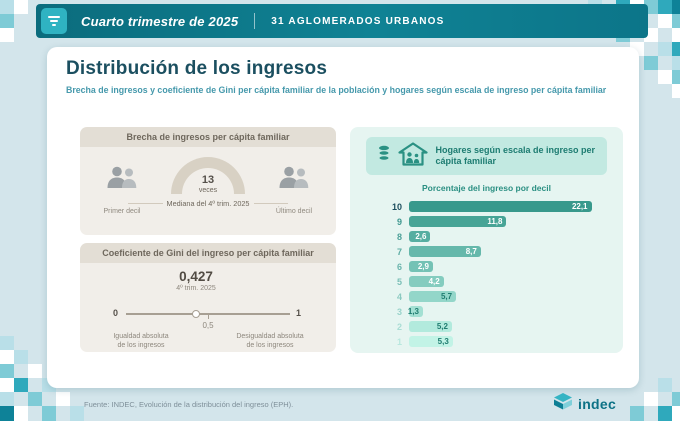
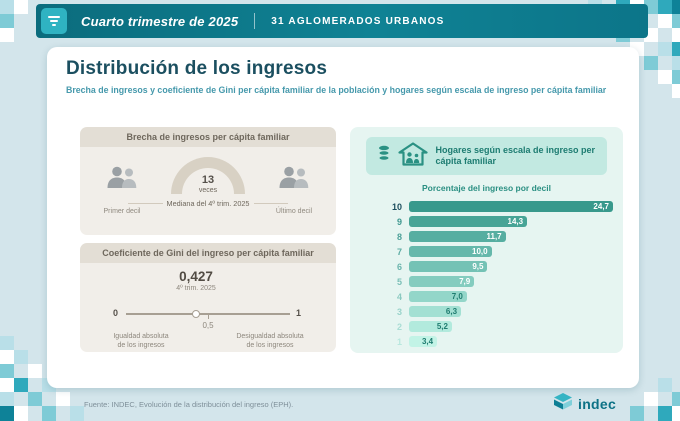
10: 22,1 -> 24,7
9: 11,8 -> 14,3
8: 2,6 -> 11,7
7: 8,7 -> 10,0
6: 2,9 -> 9,5
5: 4,2 -> 7,9
4: 5,7 -> 7,0
3: 1,3 -> 6,3
1: 5,3 -> 3,4
